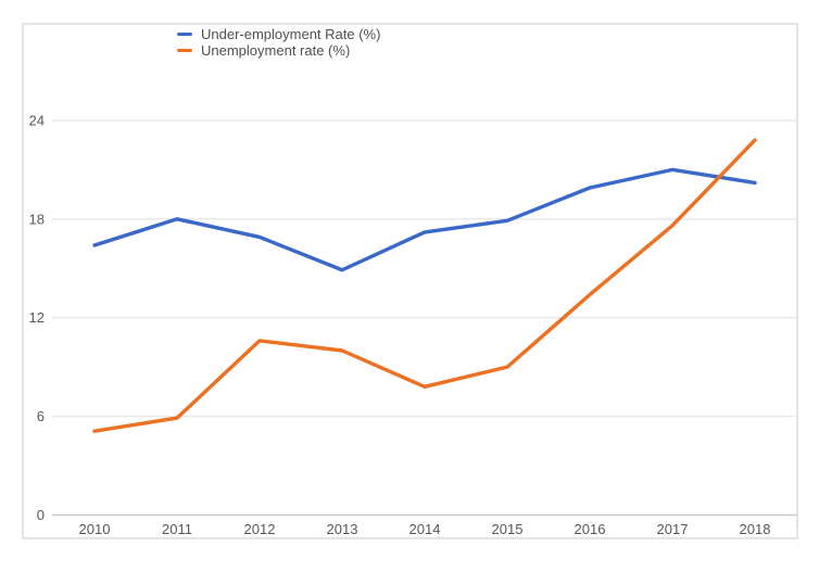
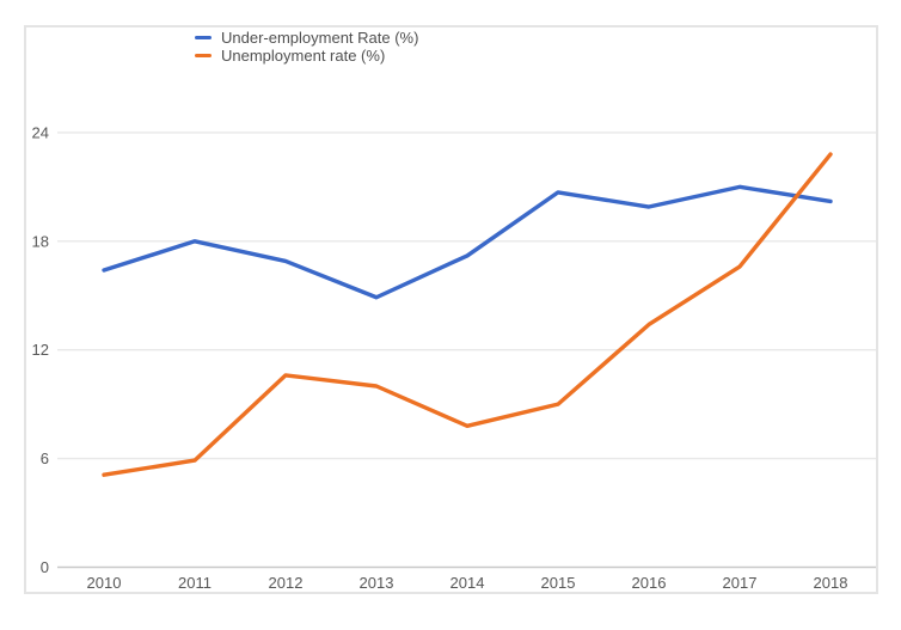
Under-employment Rate (%)/2015: 17.9 -> 20.7
Unemployment rate (%)/2017: 17.6 -> 16.6
